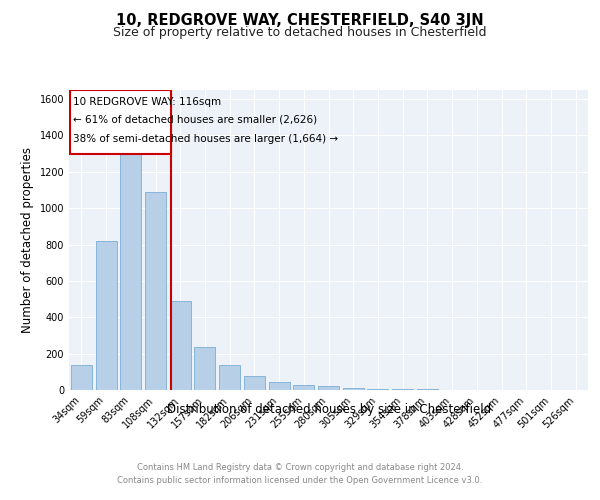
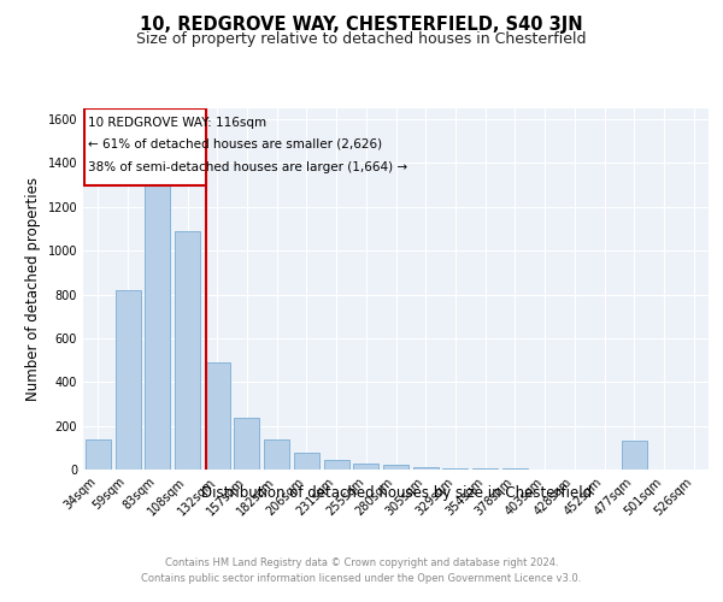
477sqm: 0 -> 130
